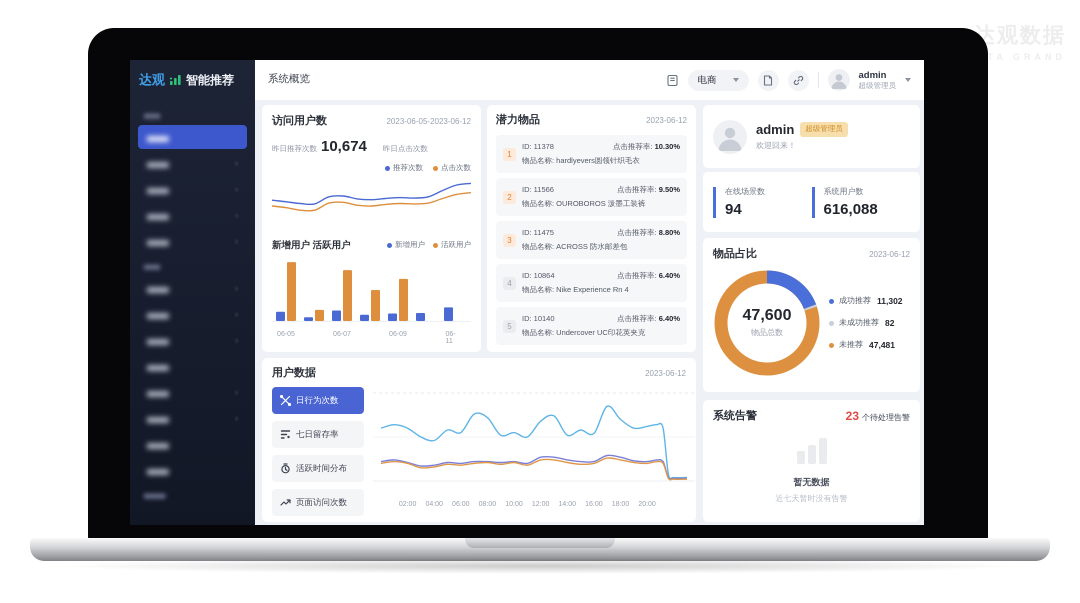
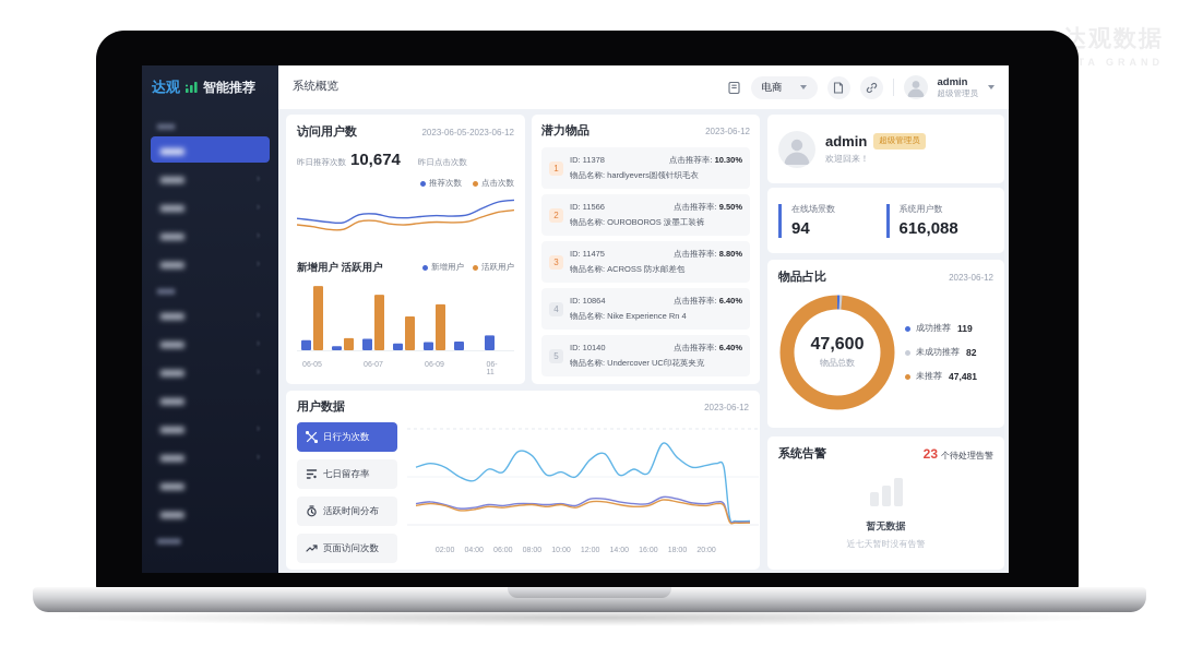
物品占比 2023-06-12/成功推荐: 11,302 -> 119
